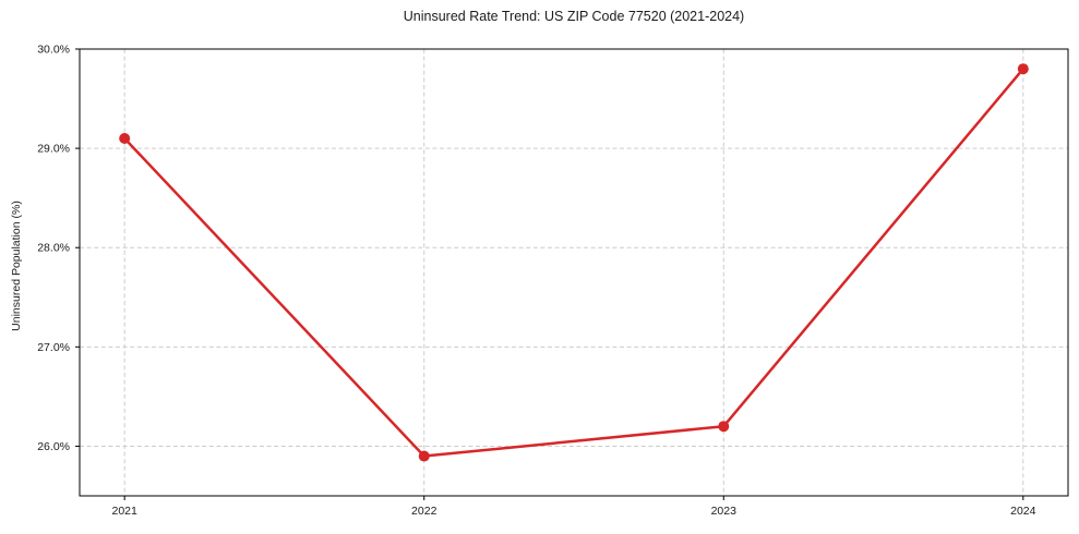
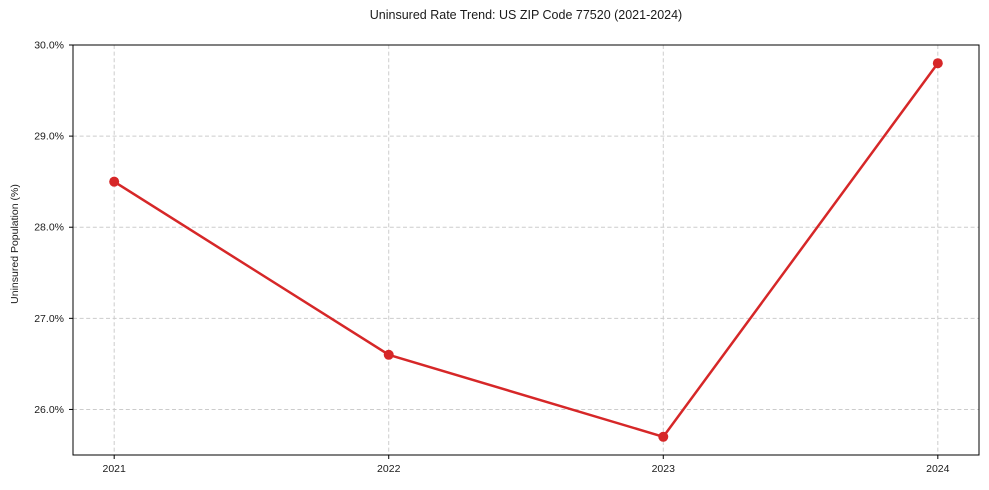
2021: 29.1% -> 28.5%
2022: 25.9% -> 26.6%
2023: 26.2% -> 25.7%
